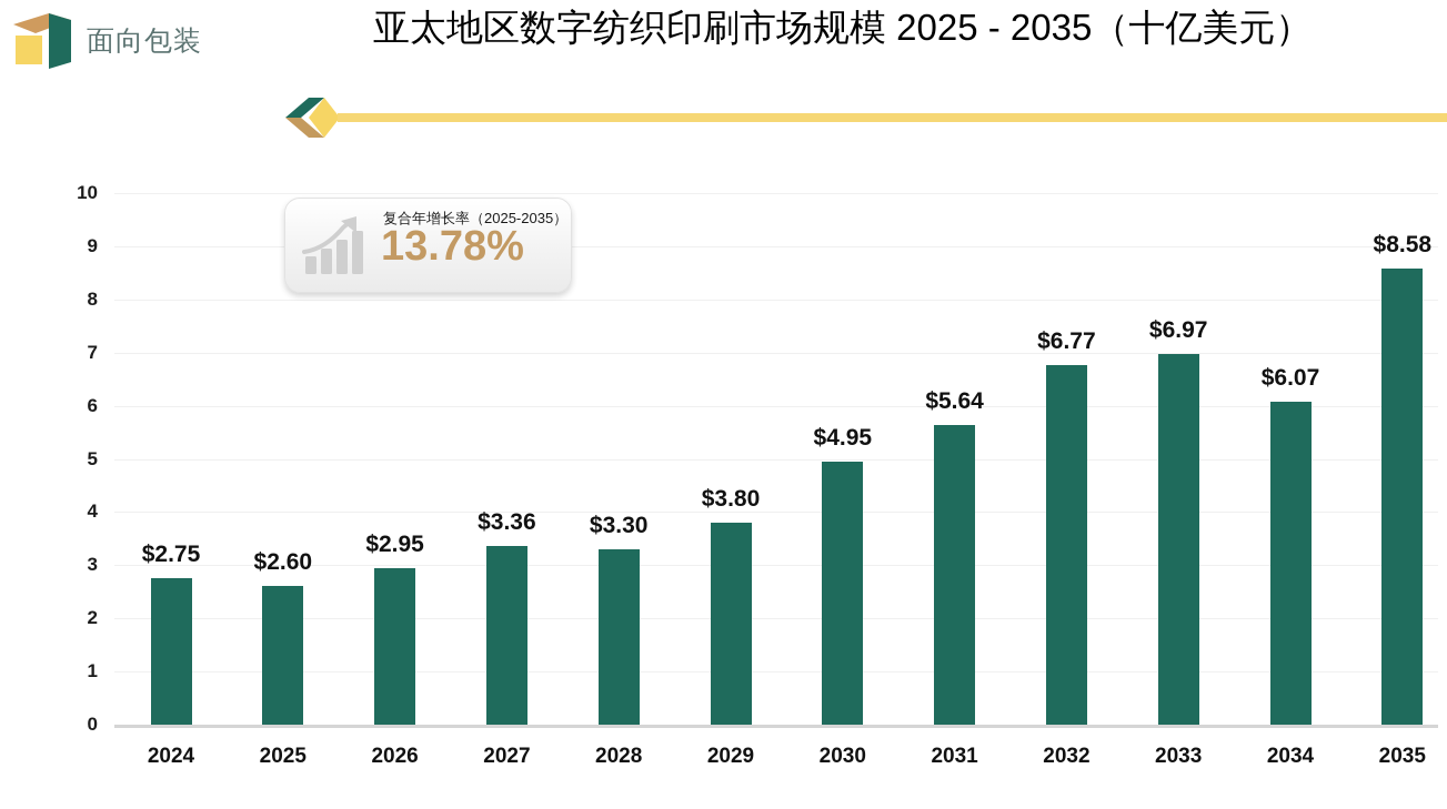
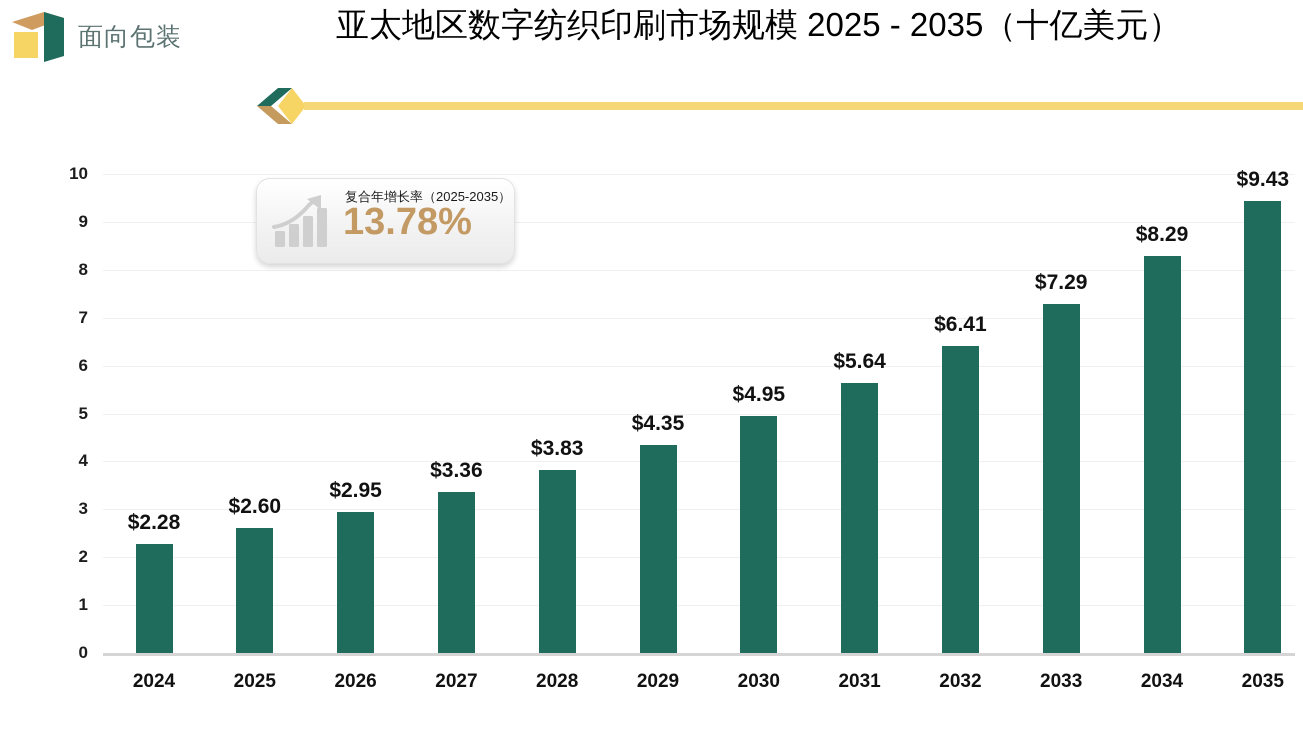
2024: $2.75 -> $2.28
2028: $3.30 -> $3.83
2029: $3.80 -> $4.35
2032: $6.77 -> $6.41
2033: $6.97 -> $7.29
2034: $6.07 -> $8.29
2035: $8.58 -> $9.43
